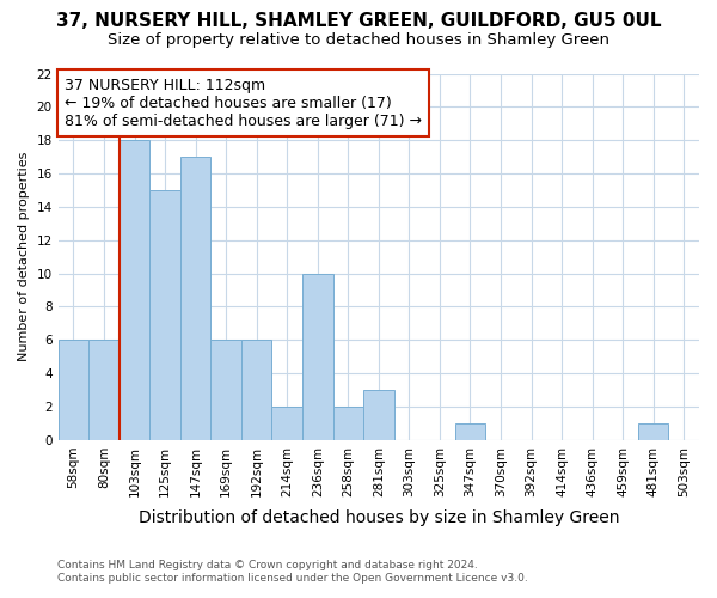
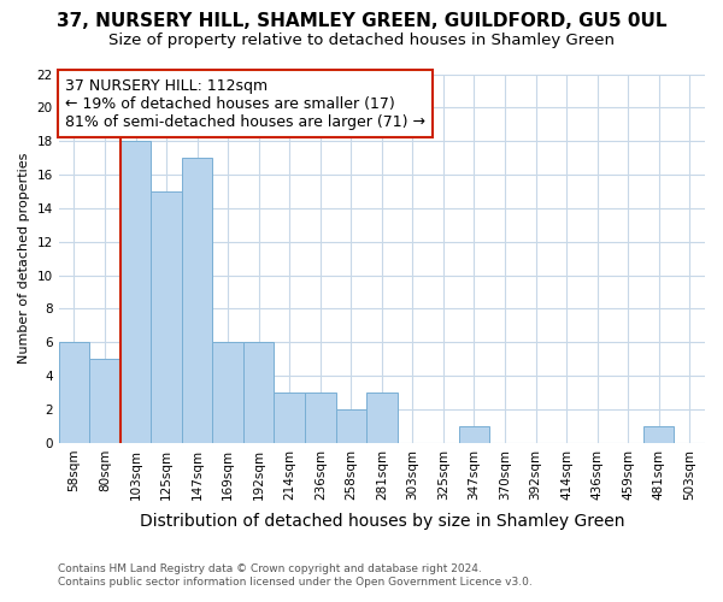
80sqm: 6 -> 5
214sqm: 2 -> 3
236sqm: 10 -> 3
